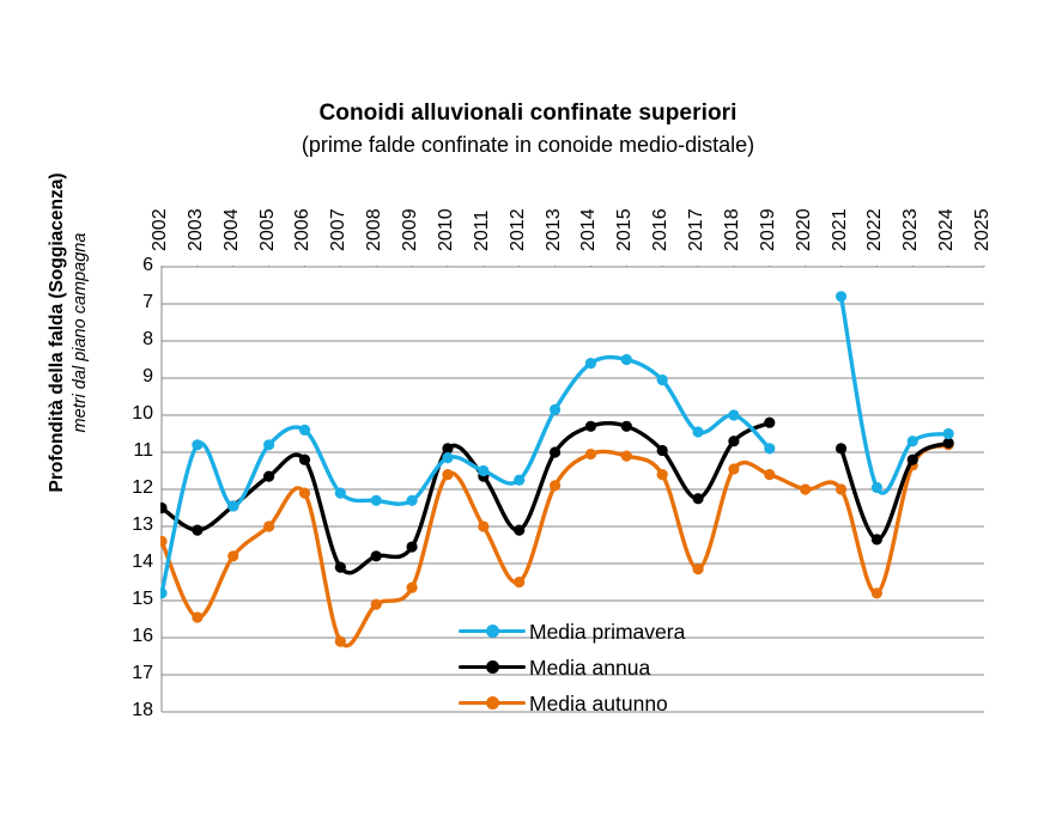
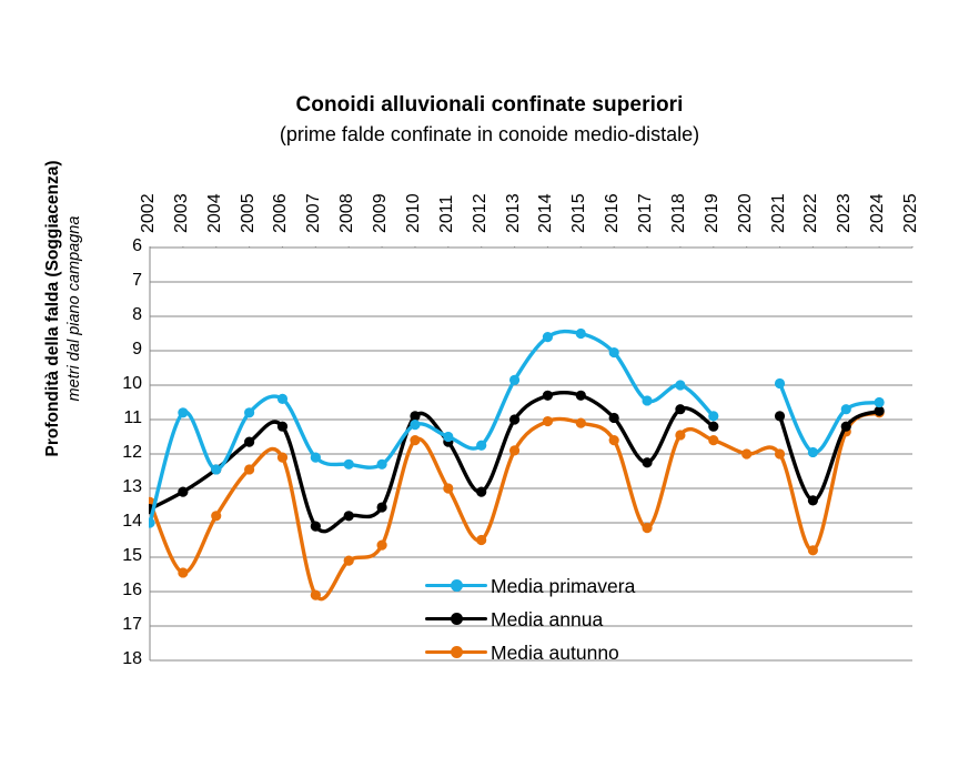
Media primavera/2002: 14.8 -> 14.0
Media annua/2002: 12.5 -> 13.6
Media autunno/2005: 13.0 -> 12.4
Media annua/2019: 10.2 -> 11.2
Media primavera/2021: 6.8 -> 9.9
